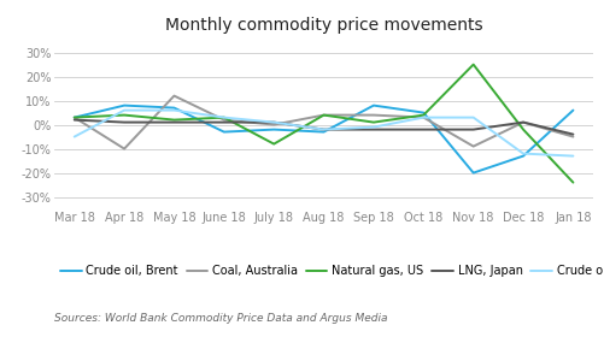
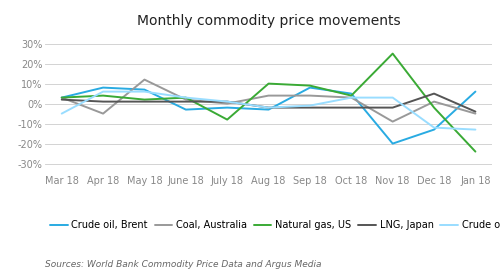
Coal, Australia/Apr 18: -10% -> -5%
Natural gas, US/Aug 18: 4% -> 10%
Natural gas, US/Sep 18: 1% -> 9%
LNG, Japan/Dec 18: 1% -> 5%
